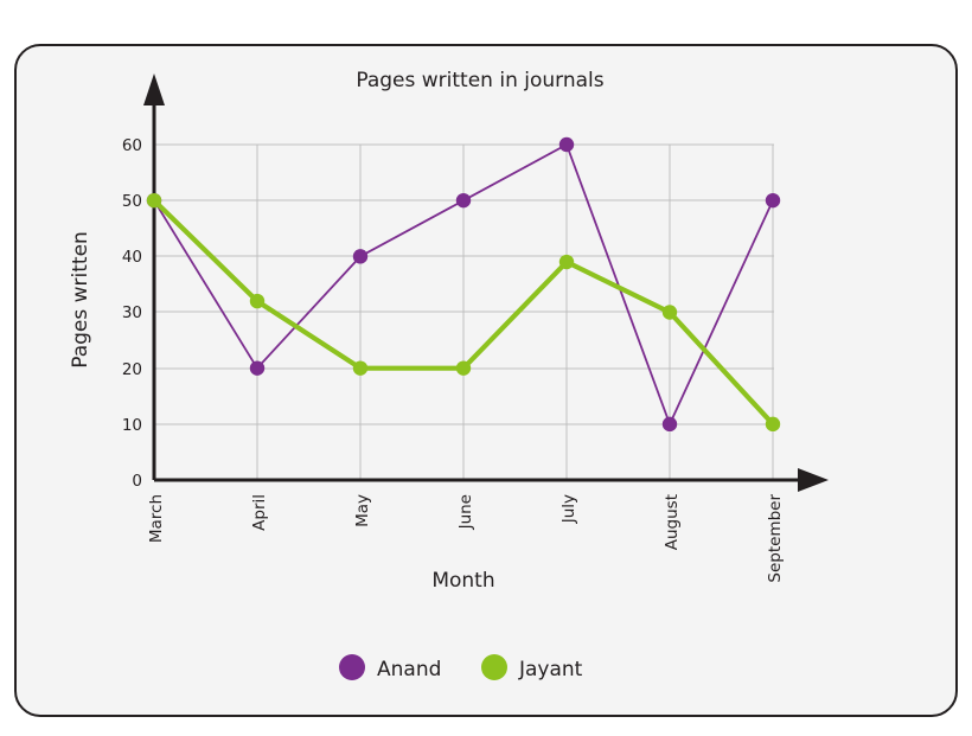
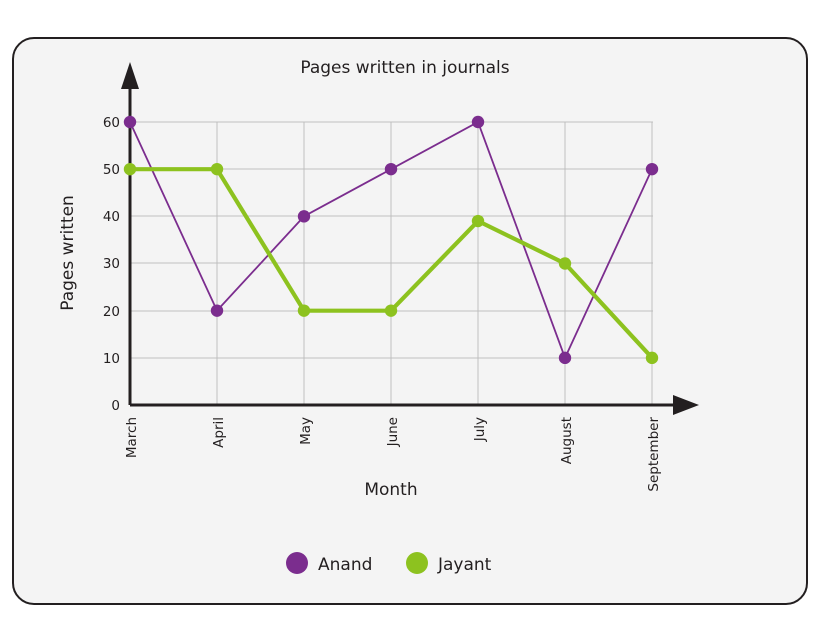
Anand/March: 50 -> 60
Jayant/April: 32 -> 50
